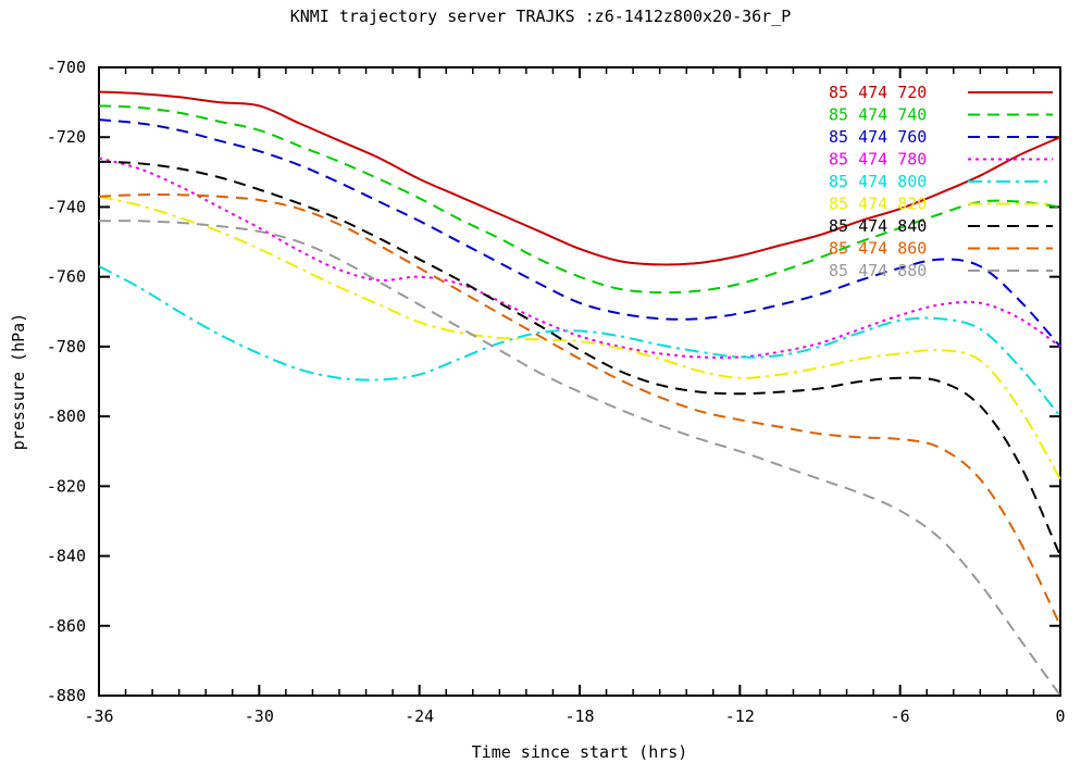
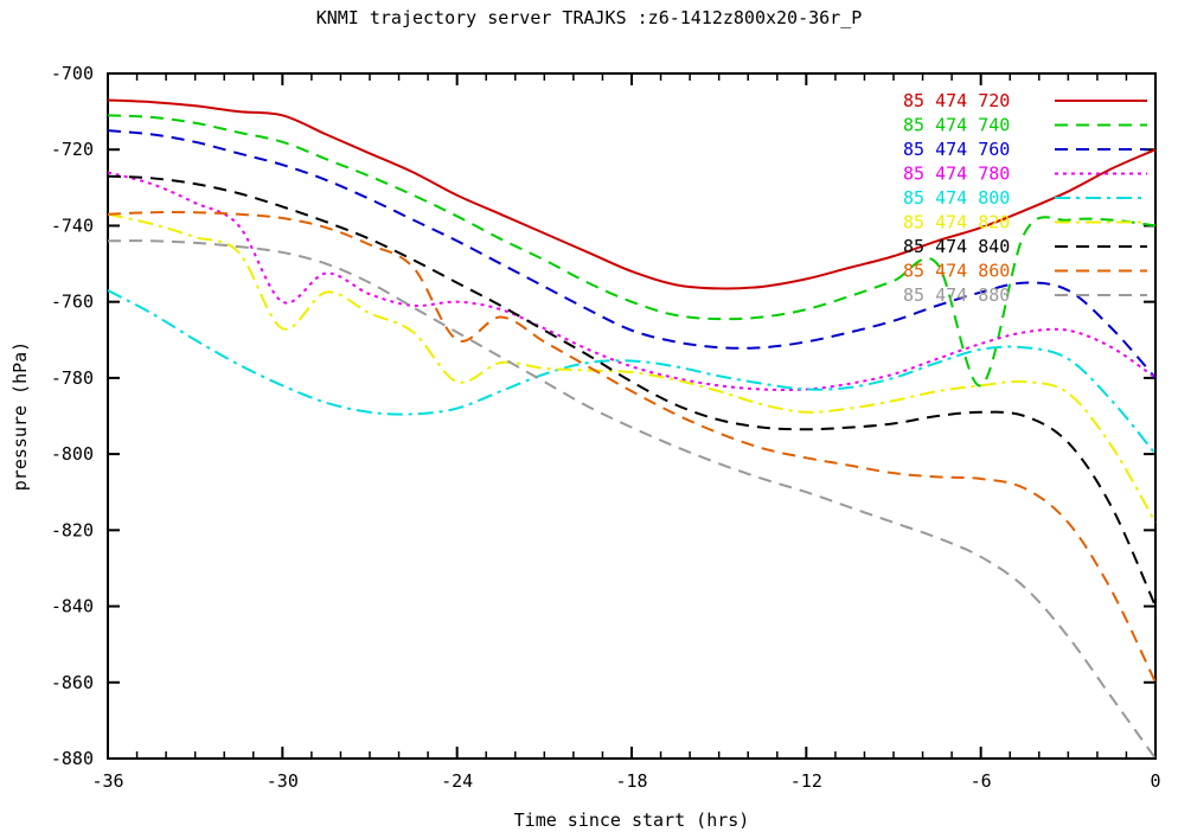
85 474 780/-30: -746 -> -760
85 474 820/-30: -752 -> -767
85 474 820/-24: -773 -> -781
85 474 860/-24: -758 -> -770
85 474 740/-6: -746 -> -782
